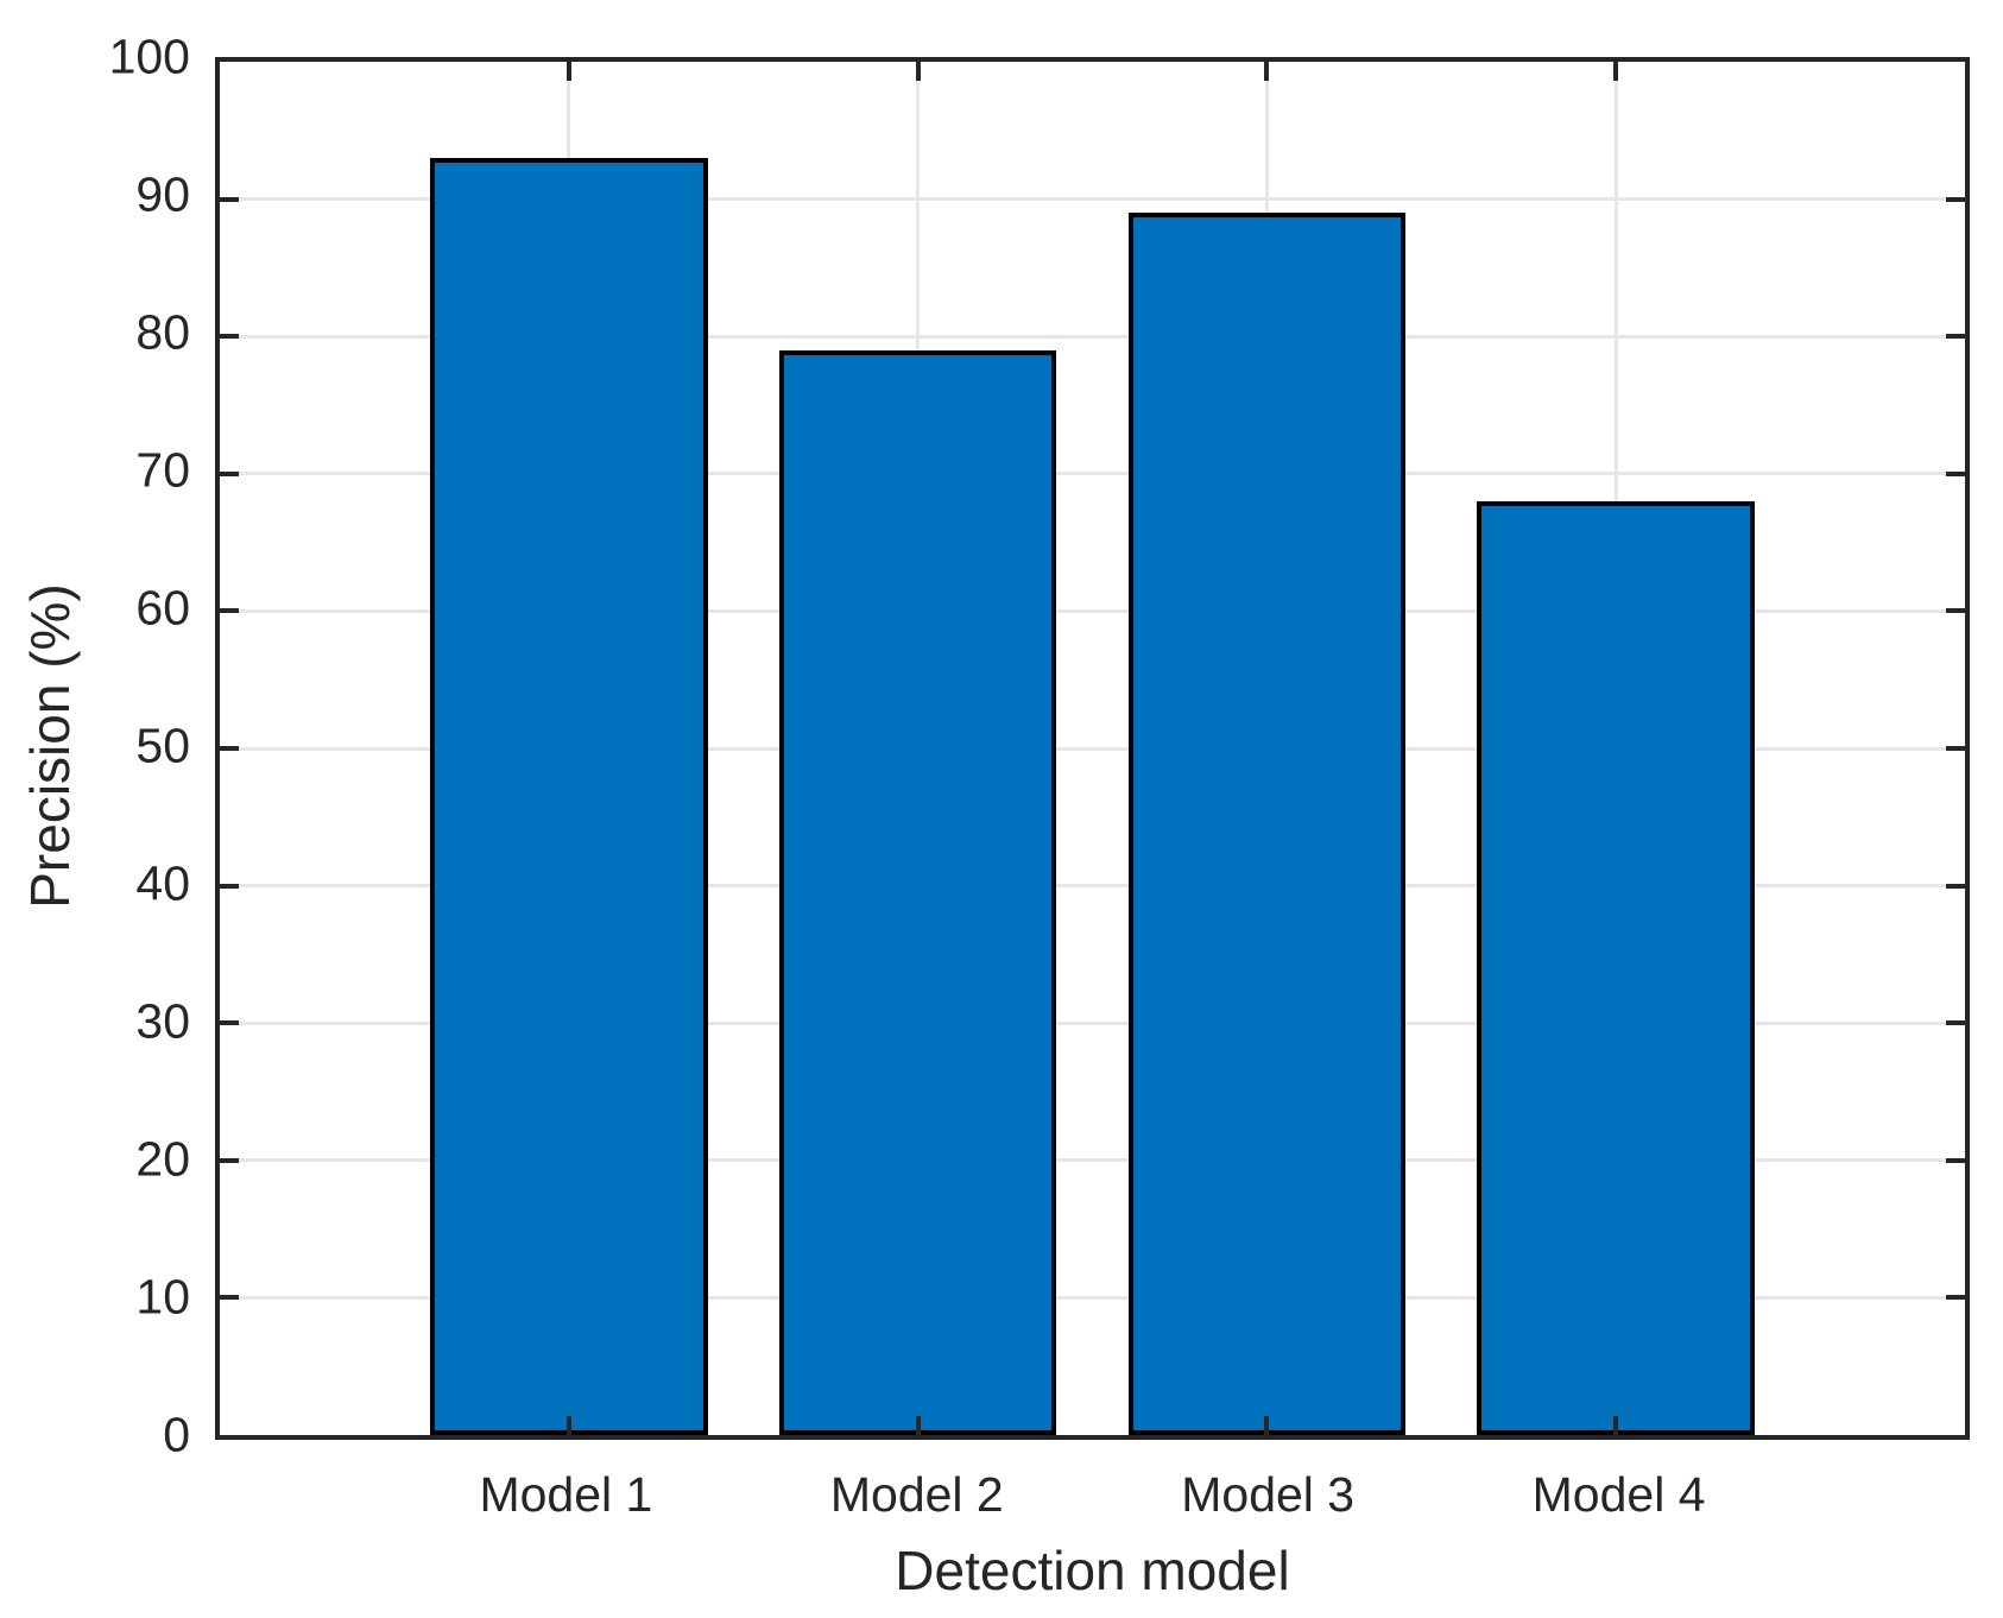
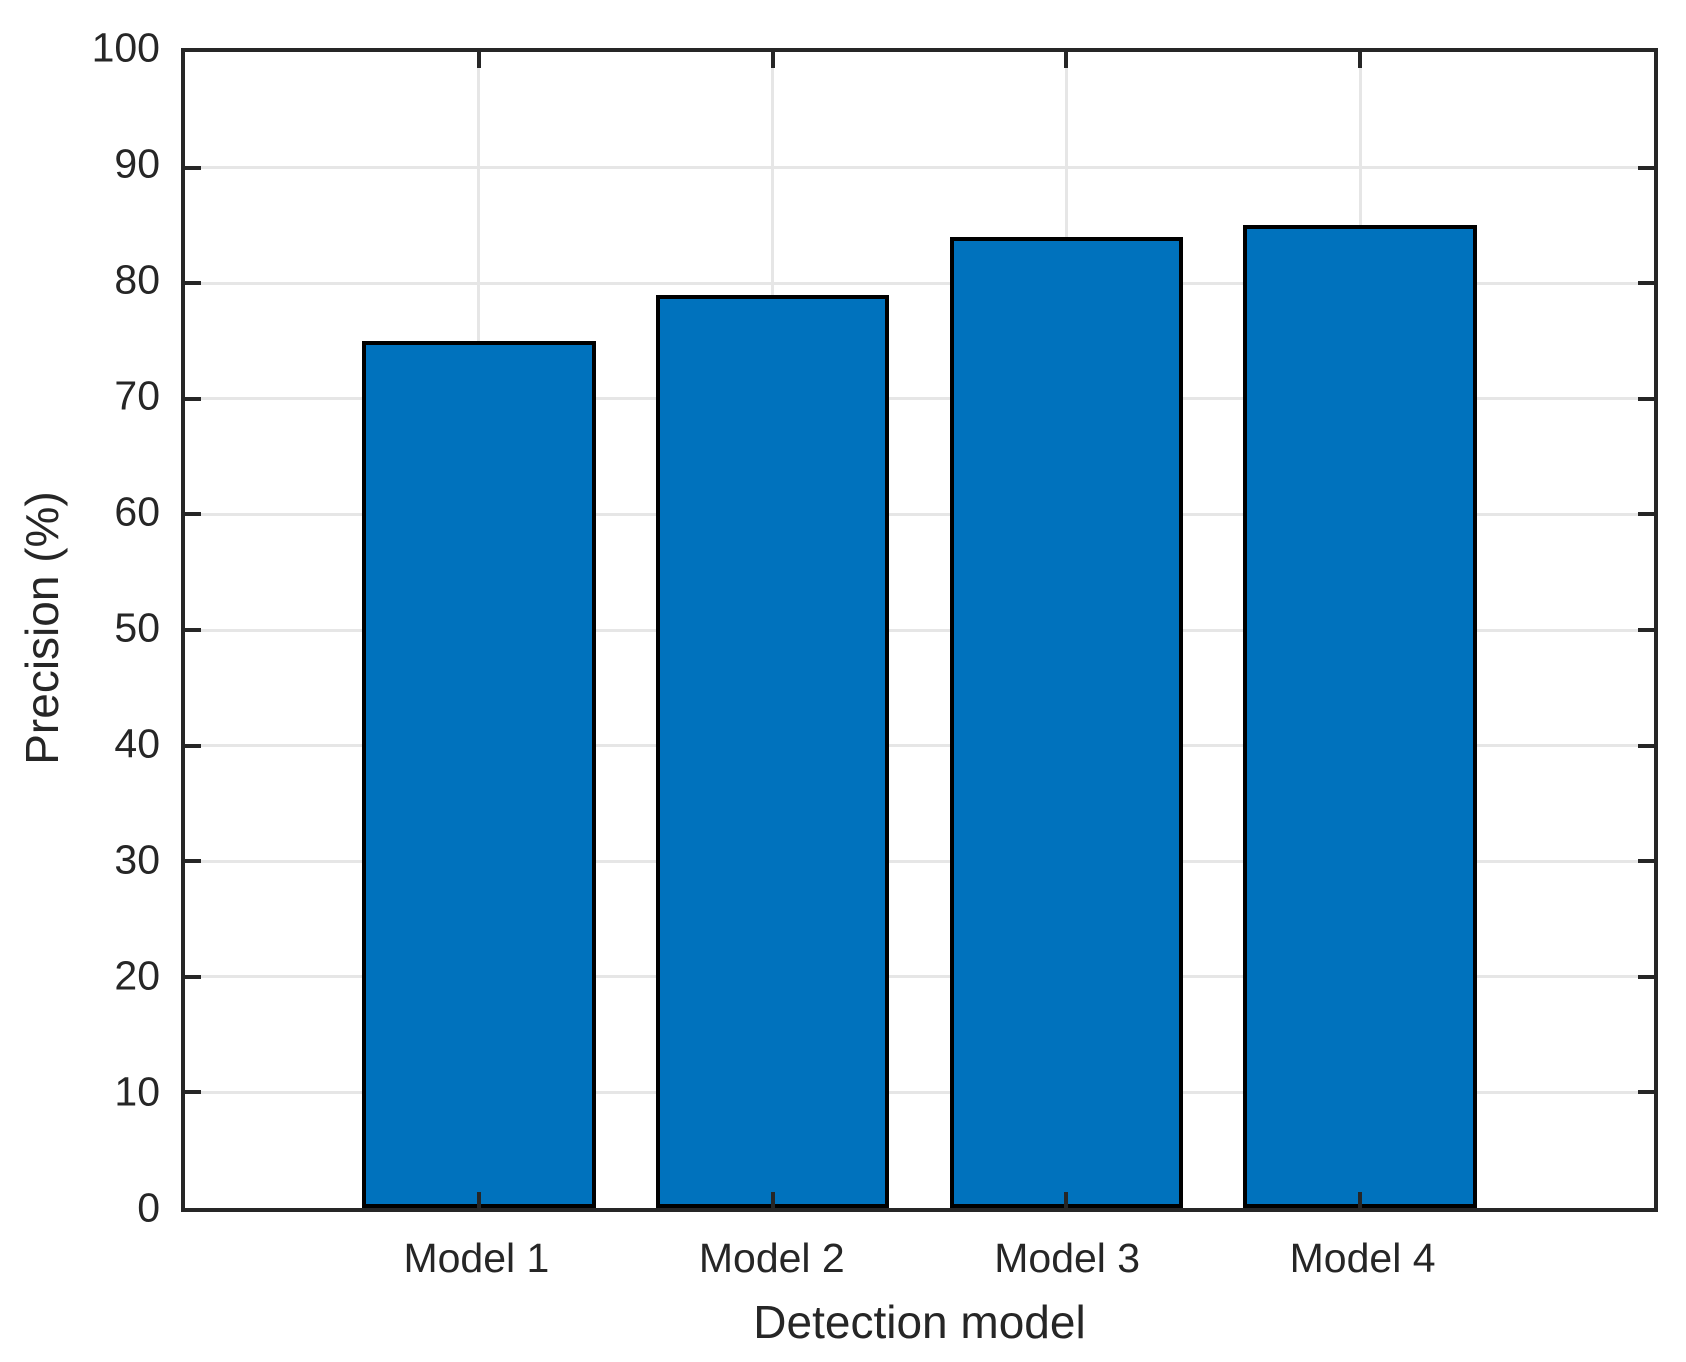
Model 1: 93 -> 75
Model 3: 89 -> 84
Model 4: 68 -> 85
